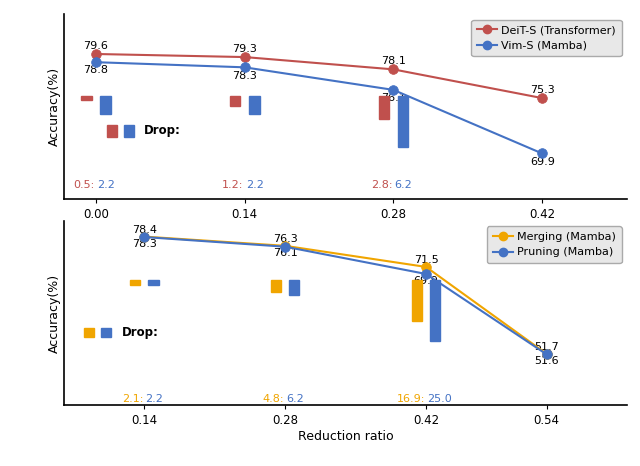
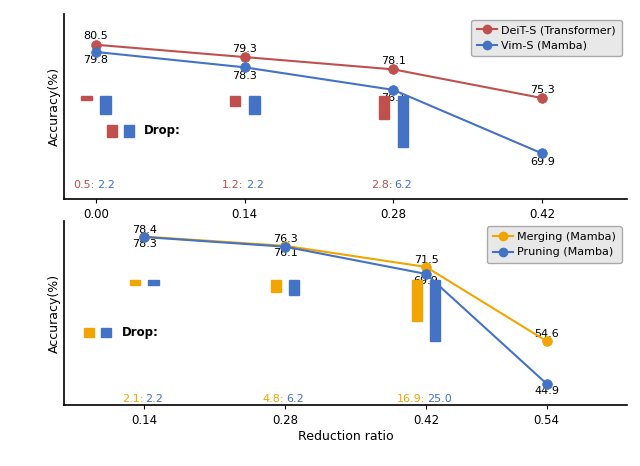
DeiT-S (Transformer)/0.00: 79.6 -> 80.5
Vim-S (Mamba)/0.00: 78.8 -> 79.8
Merging (Mamba)/0.54: 51.7 -> 54.6
Pruning (Mamba)/0.54: 51.6 -> 44.9
